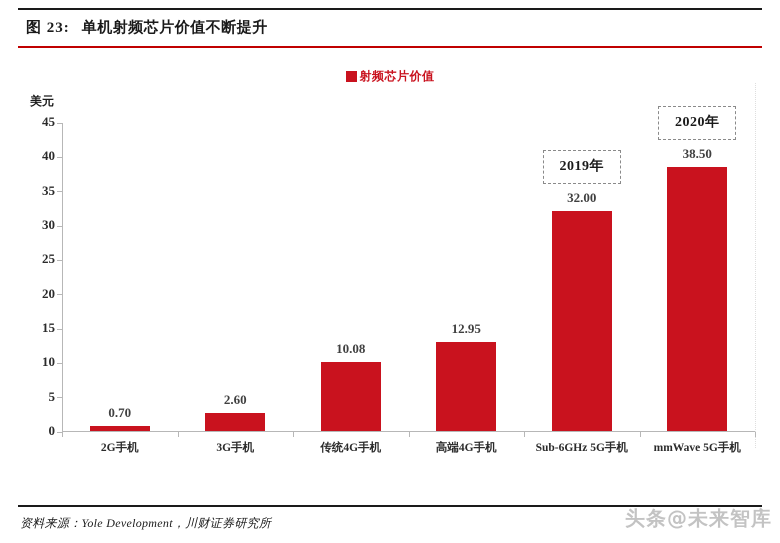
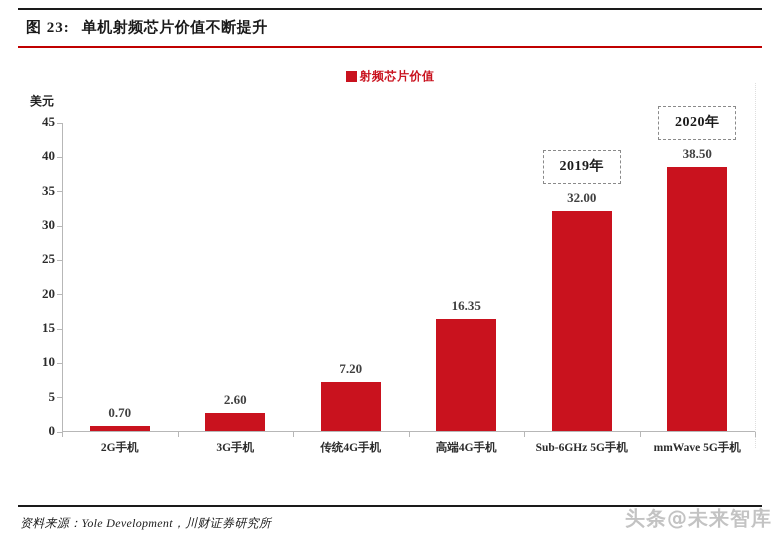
传统4G手机: 10.08 -> 7.20
高端4G手机: 12.95 -> 16.35
